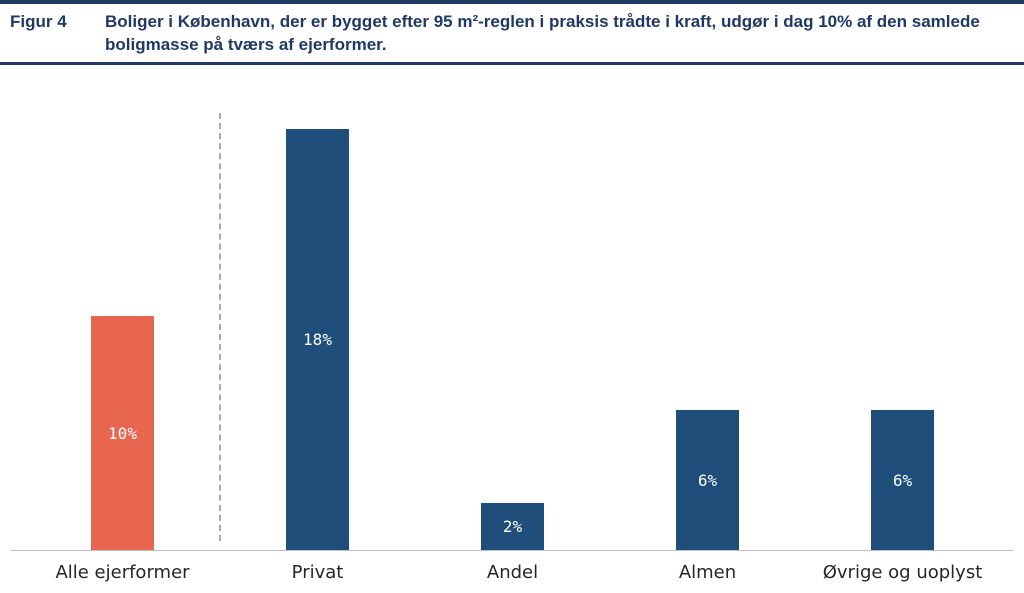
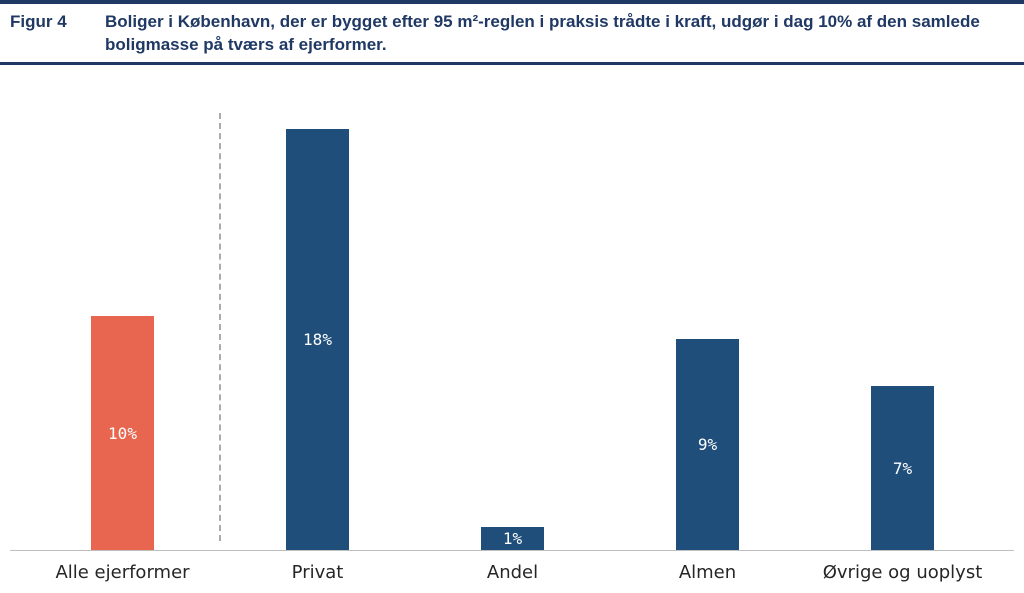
Andel: 2% -> 1%
Almen: 6% -> 9%
Øvrige og uoplyst: 6% -> 7%
